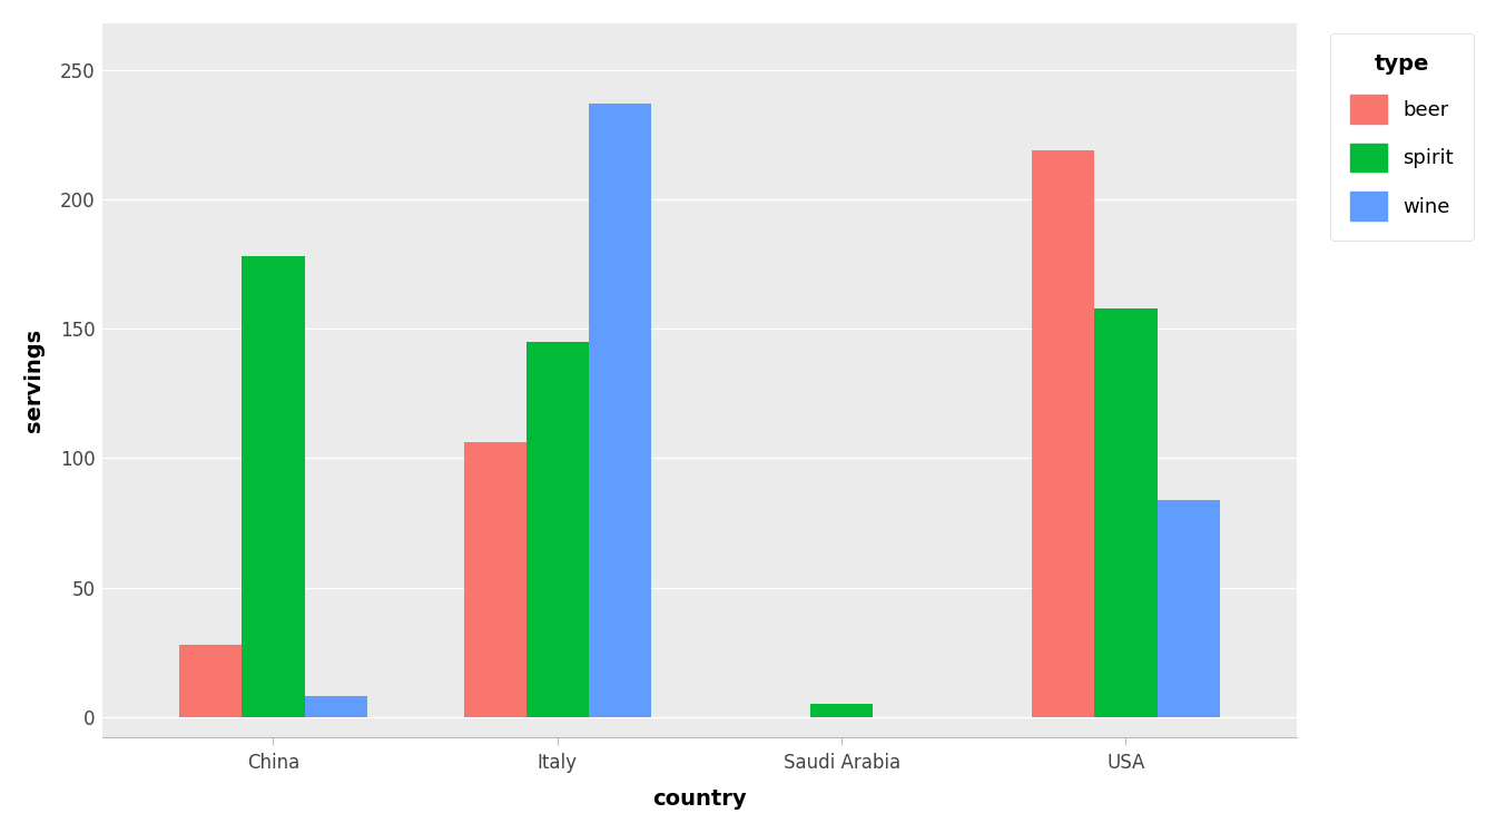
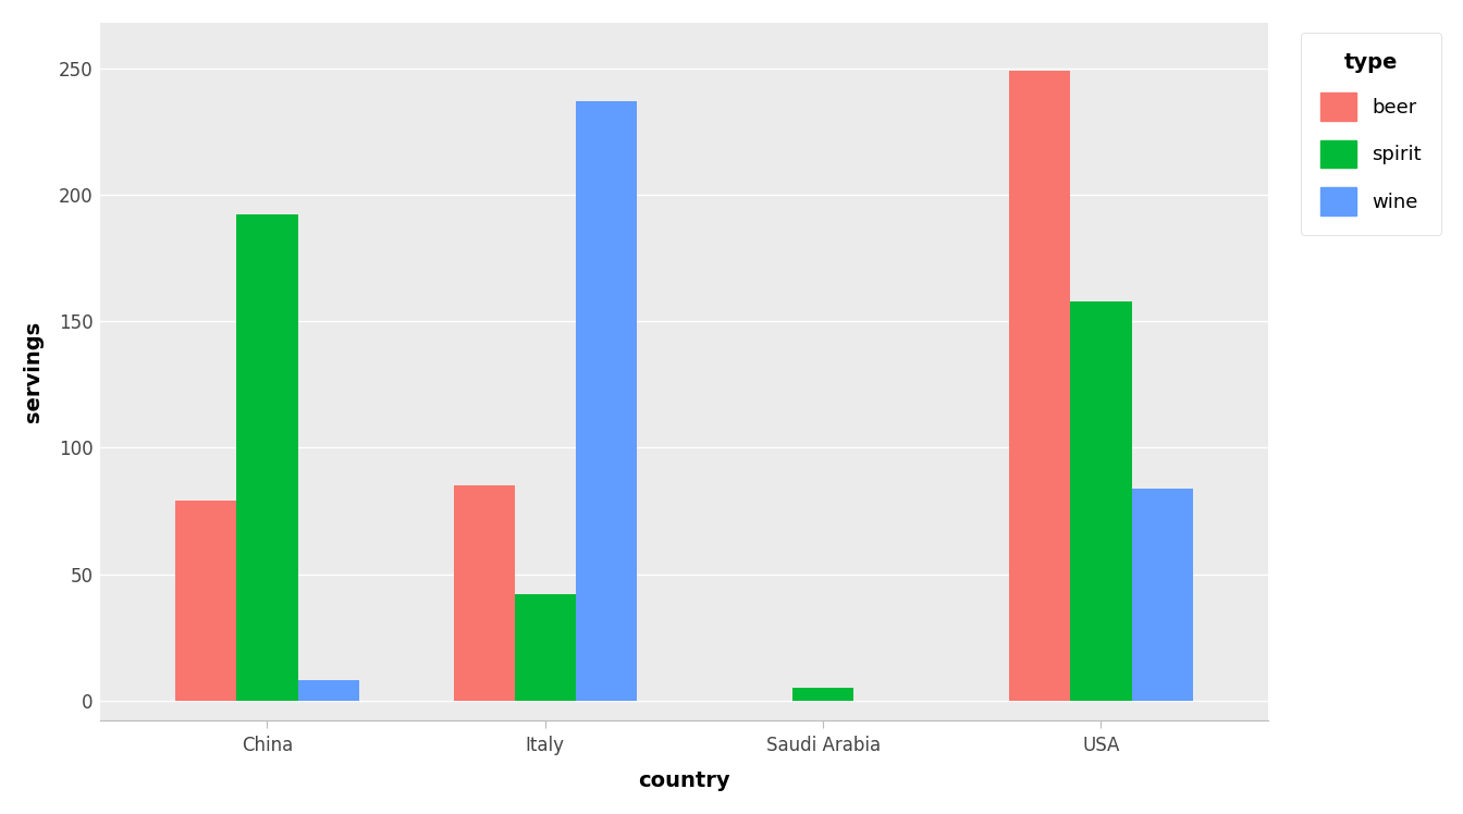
beer/China: 28 -> 79
spirit/China: 178 -> 192
beer/Italy: 106 -> 85
spirit/Italy: 145 -> 42
beer/USA: 219 -> 249
